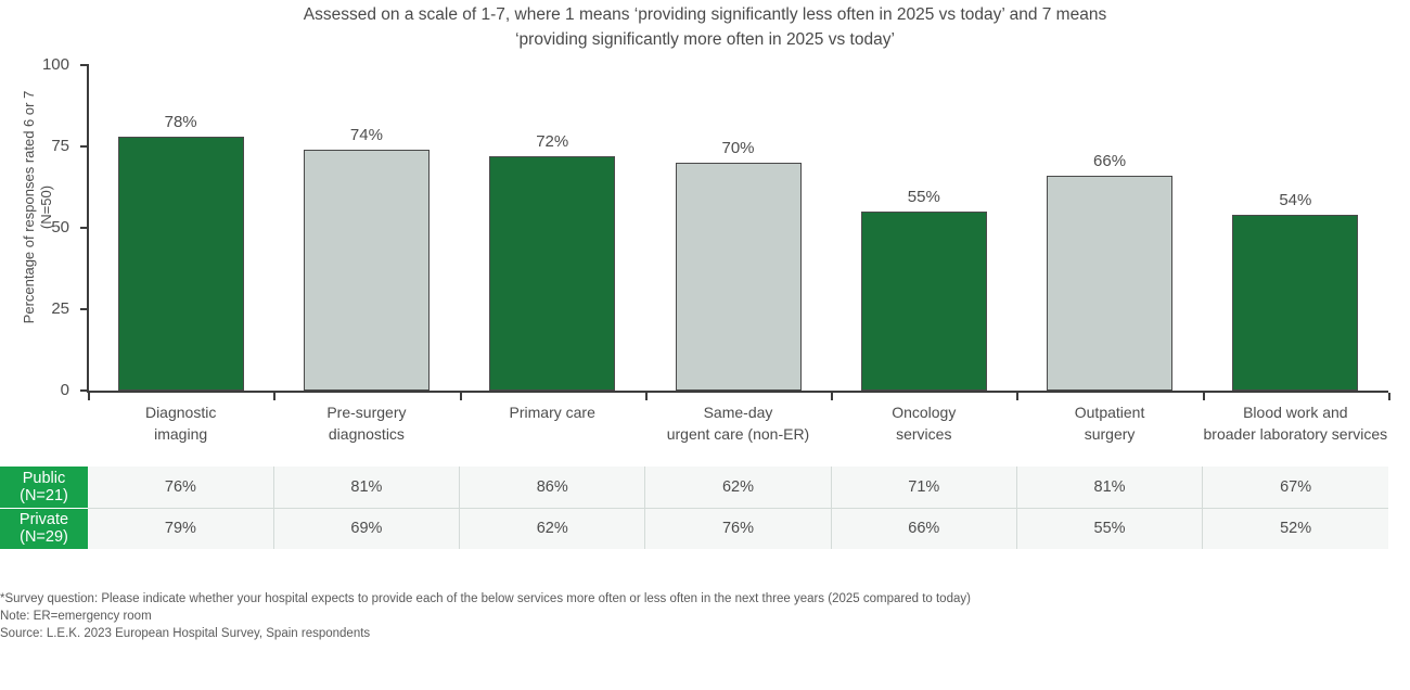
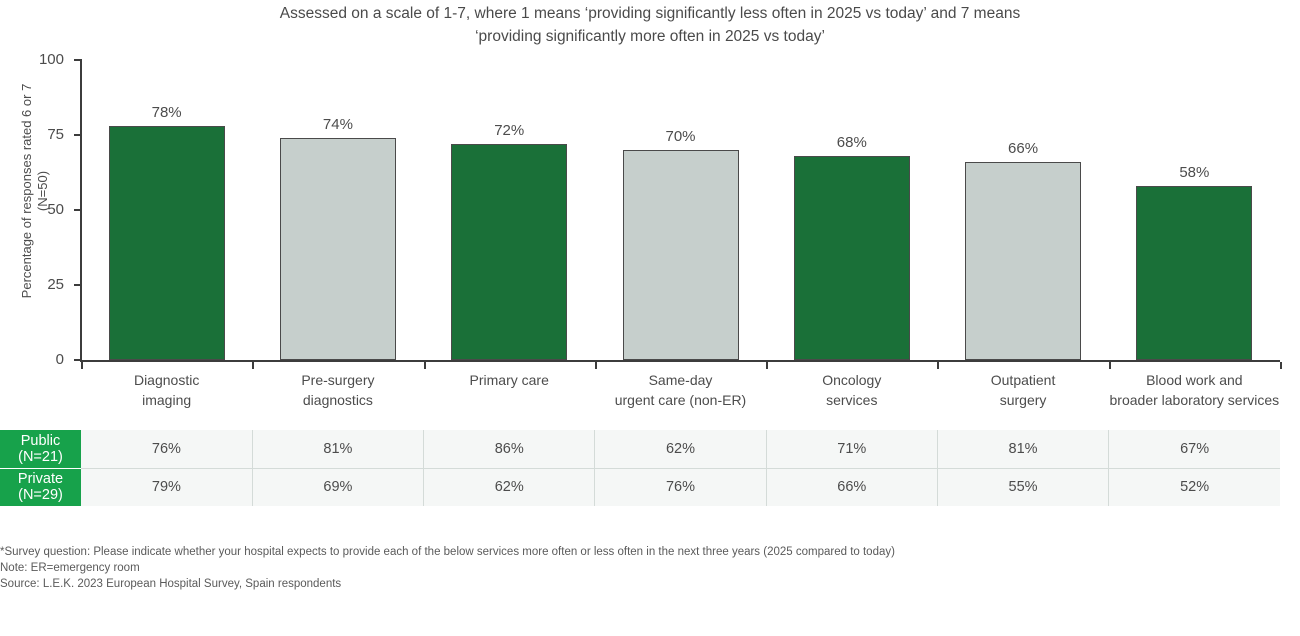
Oncology services: 55% -> 68%
Blood work and broader laboratory services: 54% -> 58%
